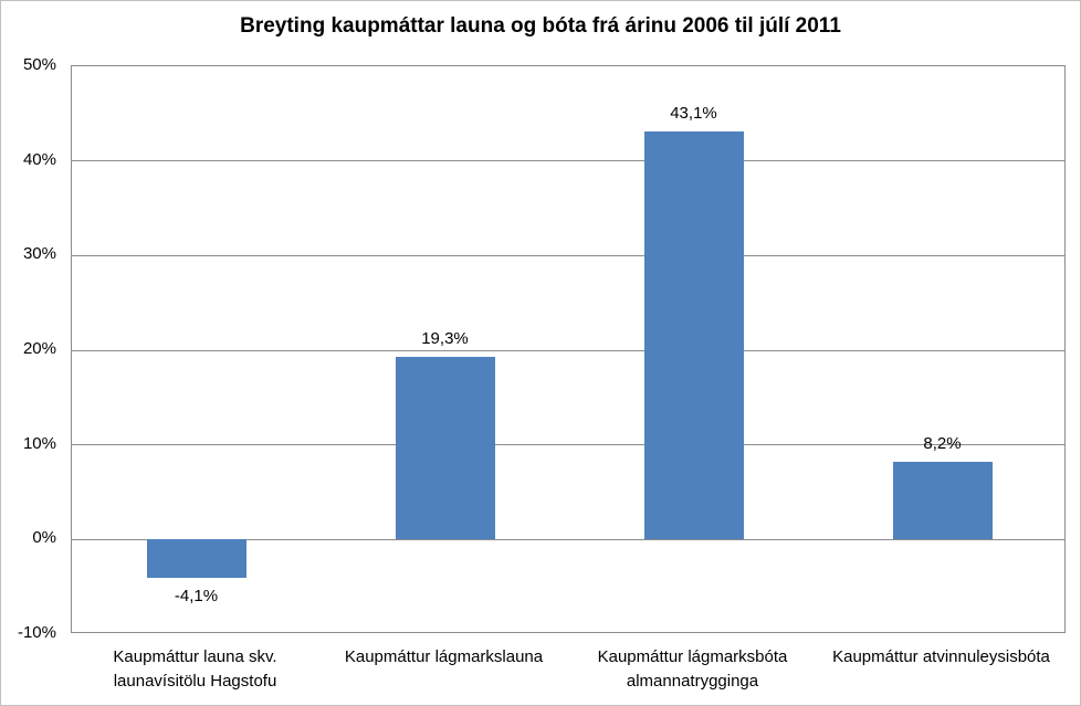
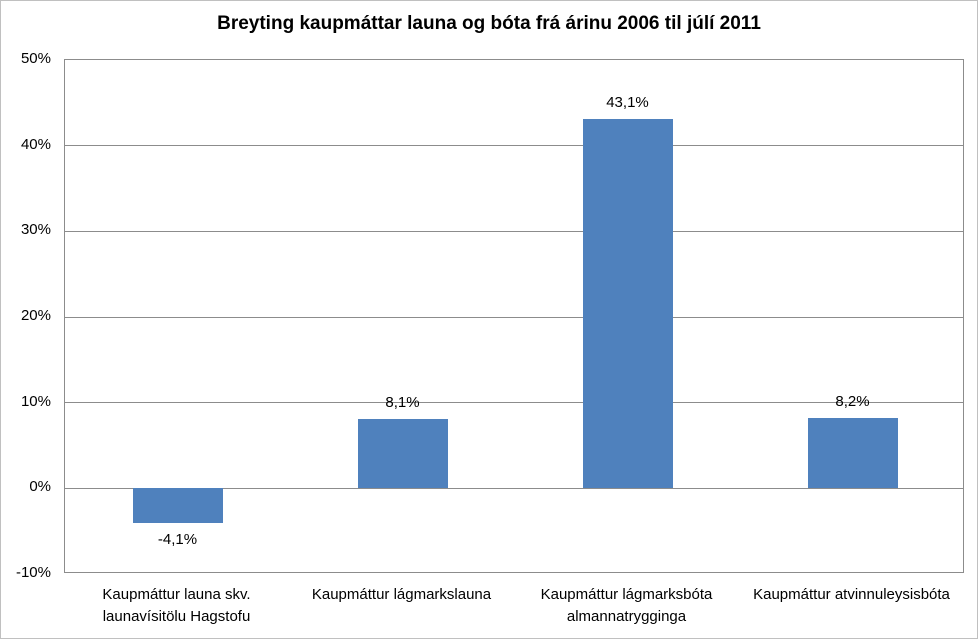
Kaupmáttur lágmarkslauna: 19,3% -> 8,1%
